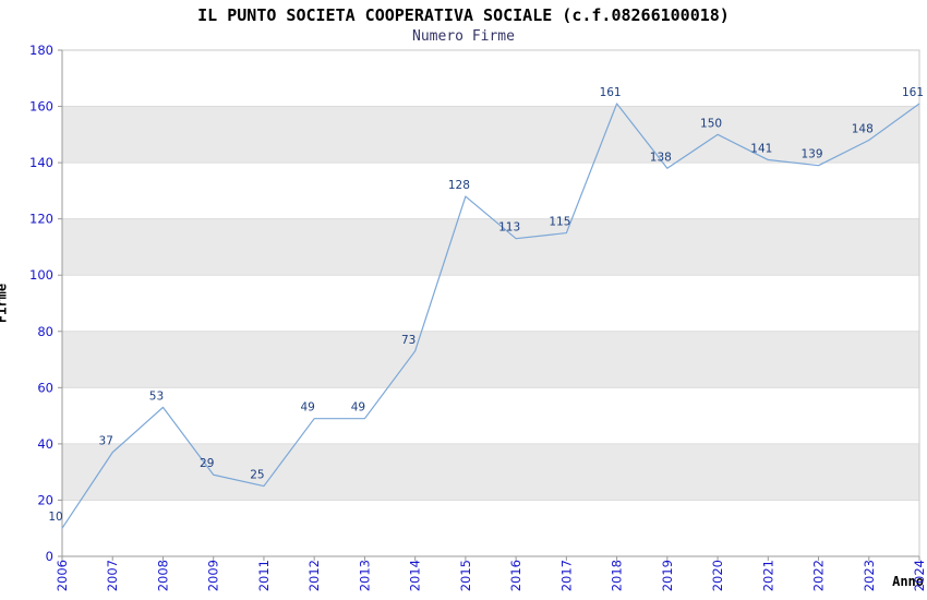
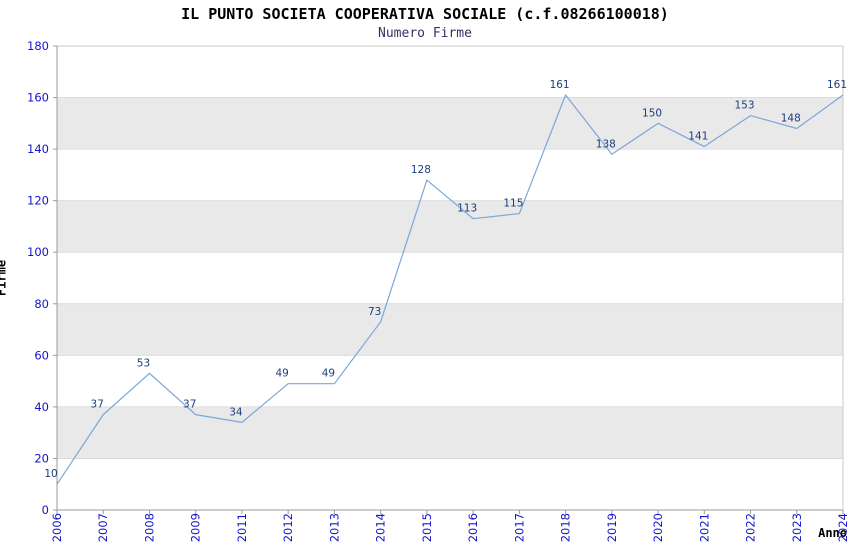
2009: 29 -> 37
2011: 25 -> 34
2022: 139 -> 153
